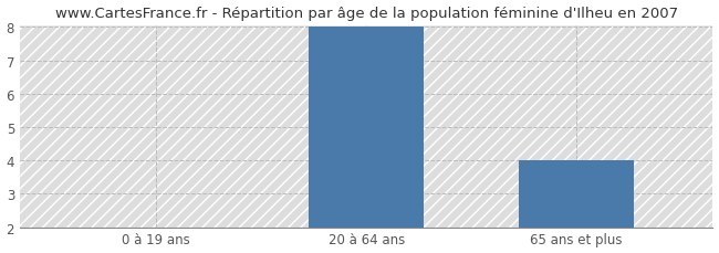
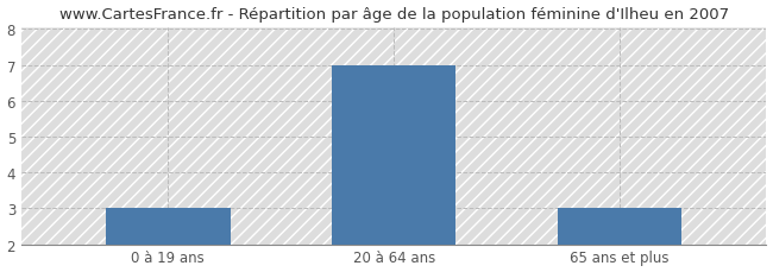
0 à 19 ans: 2 -> 3
20 à 64 ans: 8 -> 7
65 ans et plus: 4 -> 3
